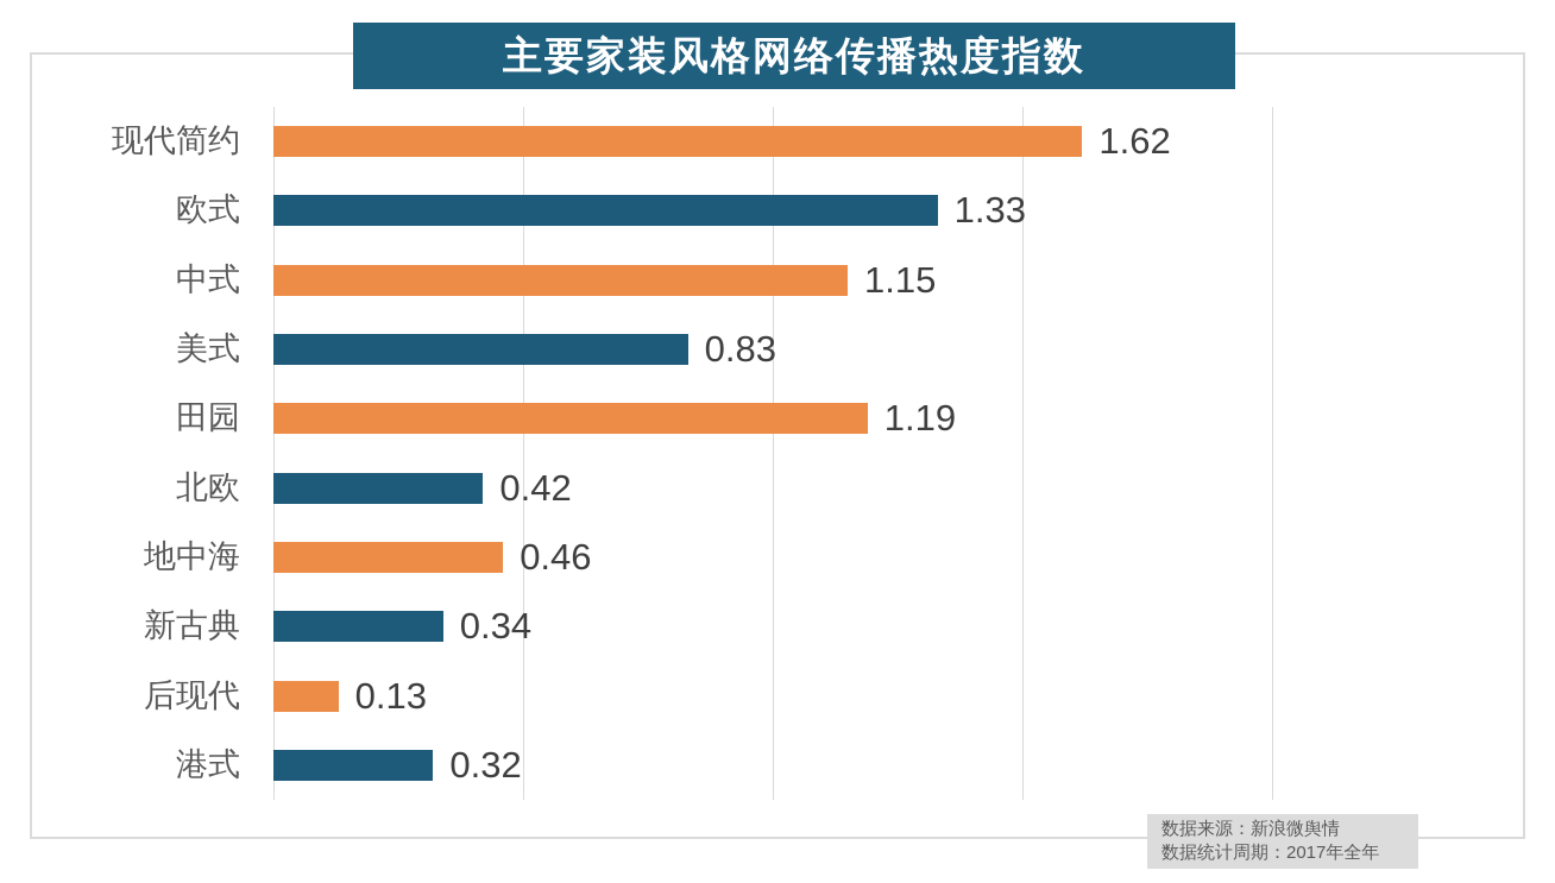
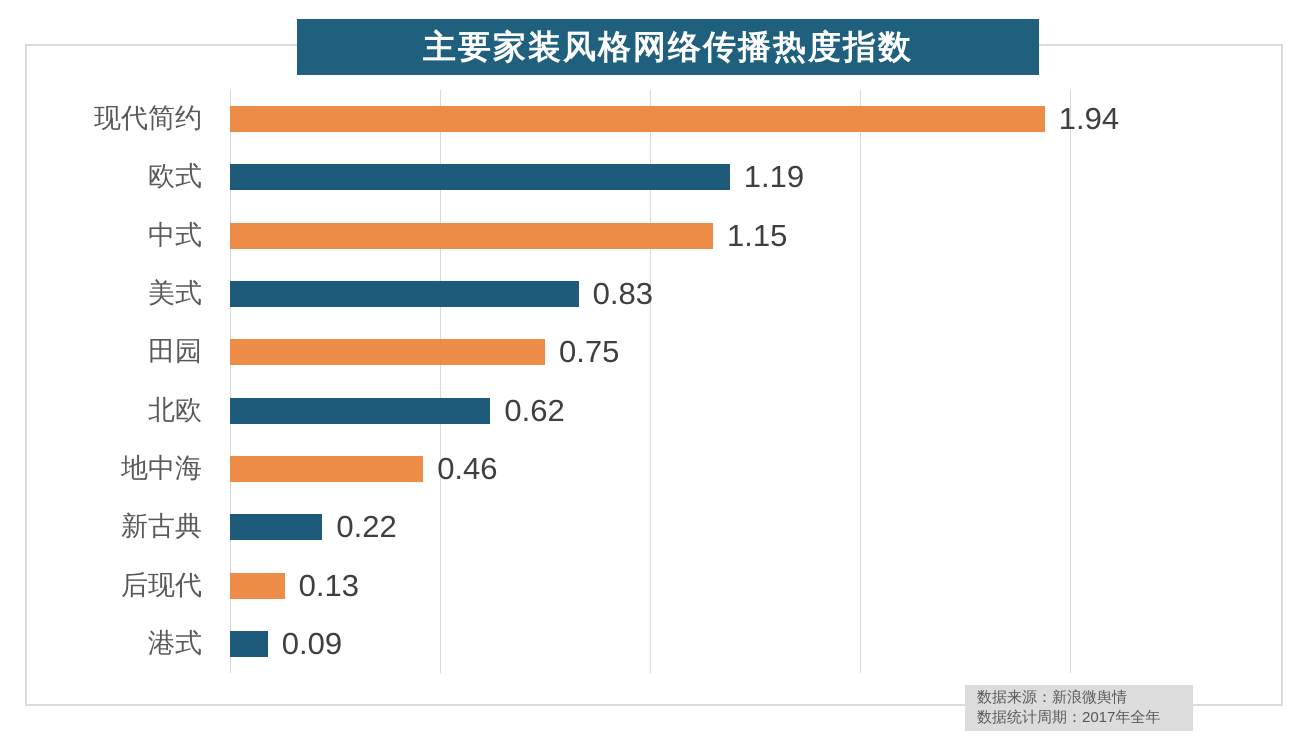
现代简约: 1.62 -> 1.94
欧式: 1.33 -> 1.19
田园: 1.19 -> 0.75
北欧: 0.42 -> 0.62
新古典: 0.34 -> 0.22
港式: 0.32 -> 0.09
